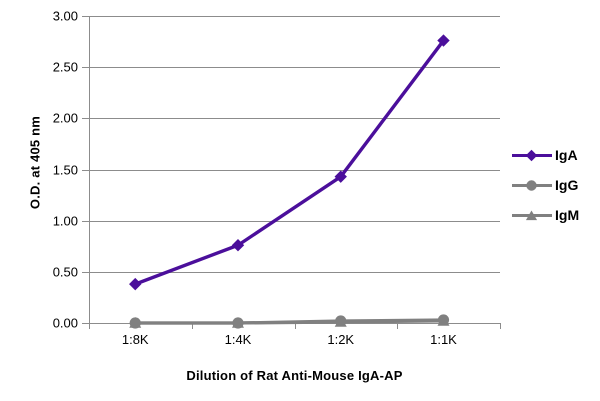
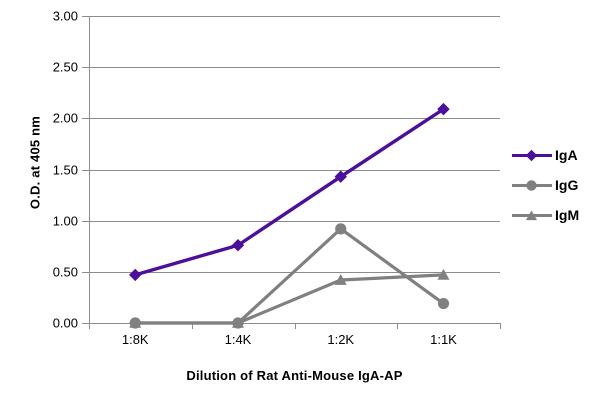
IgA/1:8K: 0.38 -> 0.47
IgG/1:2K: 0.02 -> 0.92
IgM/1:2K: 0.01 -> 0.42
IgA/1:1K: 2.76 -> 2.09
IgG/1:1K: 0.03 -> 0.19
IgM/1:1K: 0.02 -> 0.47
